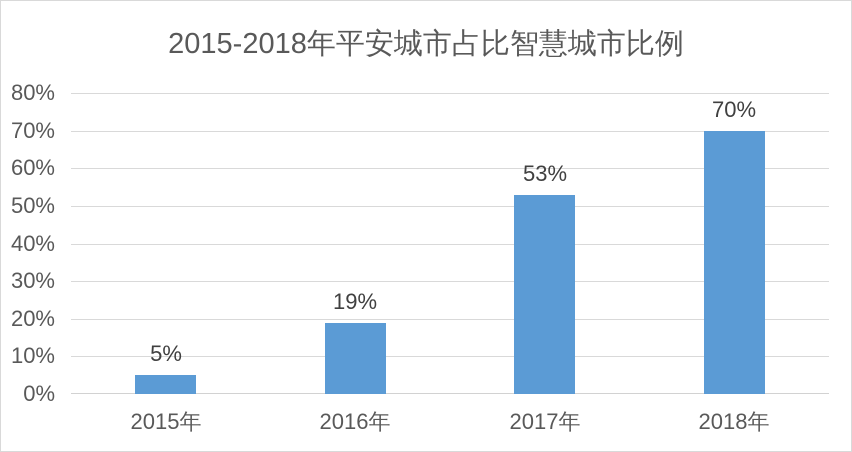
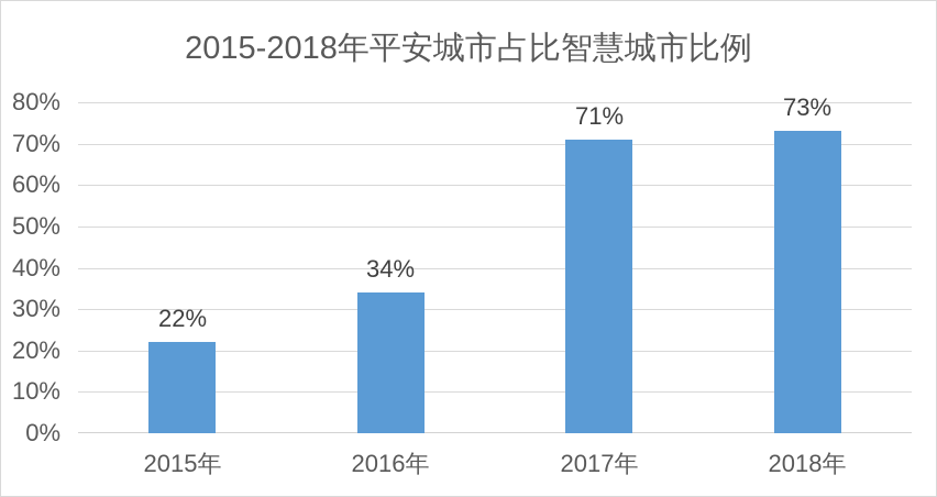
2015年: 5% -> 22%
2016年: 19% -> 34%
2017年: 53% -> 71%
2018年: 70% -> 73%
